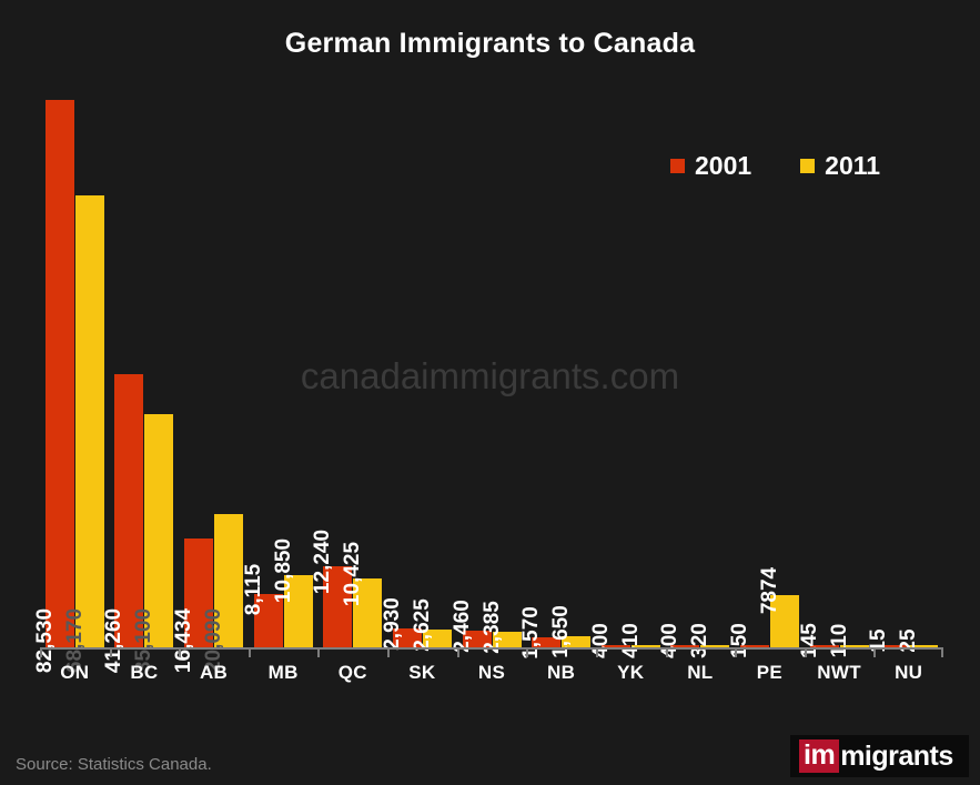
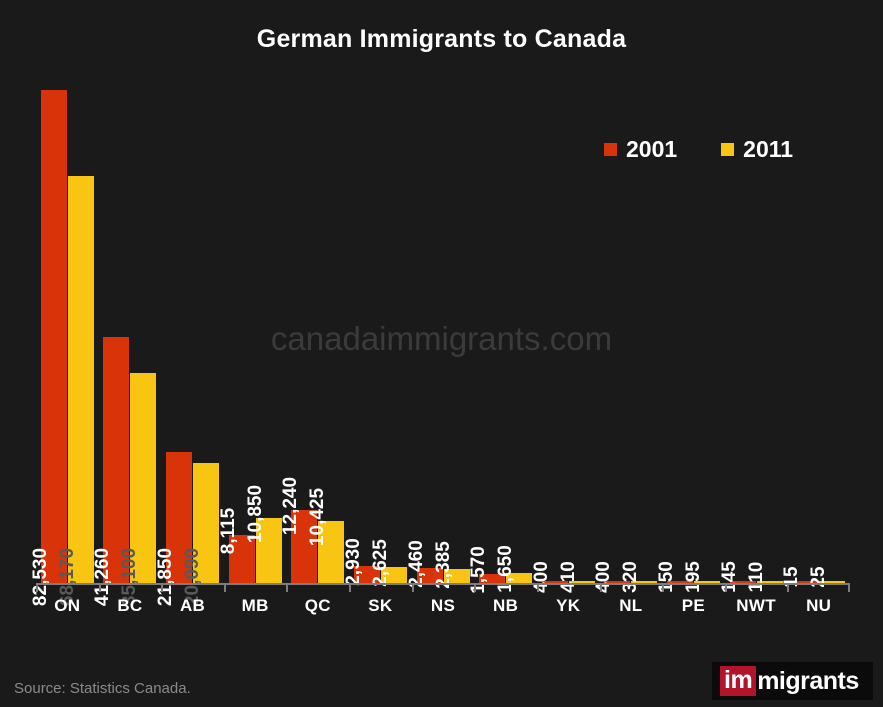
2001/AB: 16,434 -> 21,850
2011/PE: 7874 -> 195
